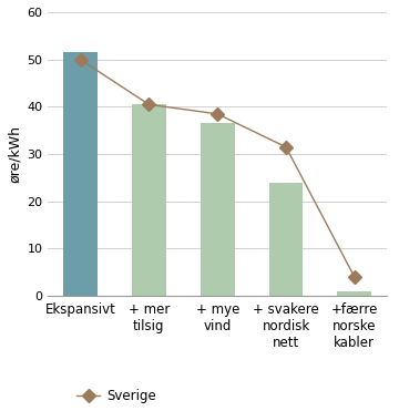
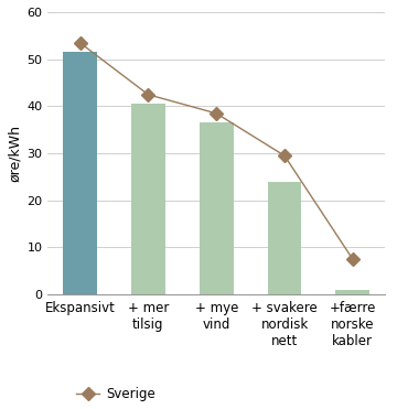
Sverige/Ekspansivt: 50.0 -> 53.5
Sverige/+ mer tilsig: 40.5 -> 42.5
Sverige/+ svakere nordisk nett: 31.5 -> 29.5
Sverige/+færre norske kabler: 4.0 -> 7.5
